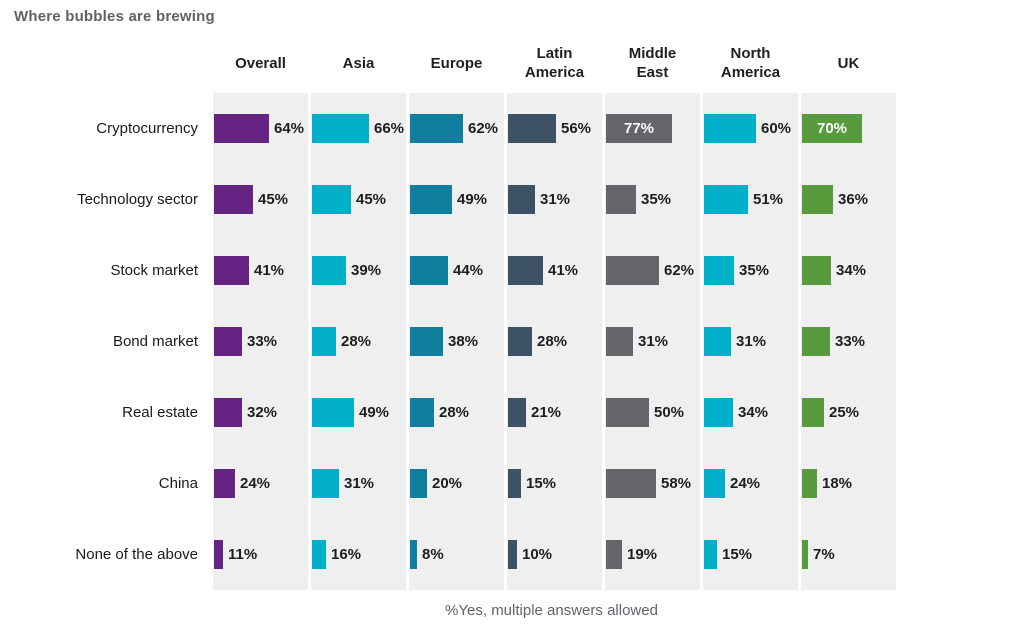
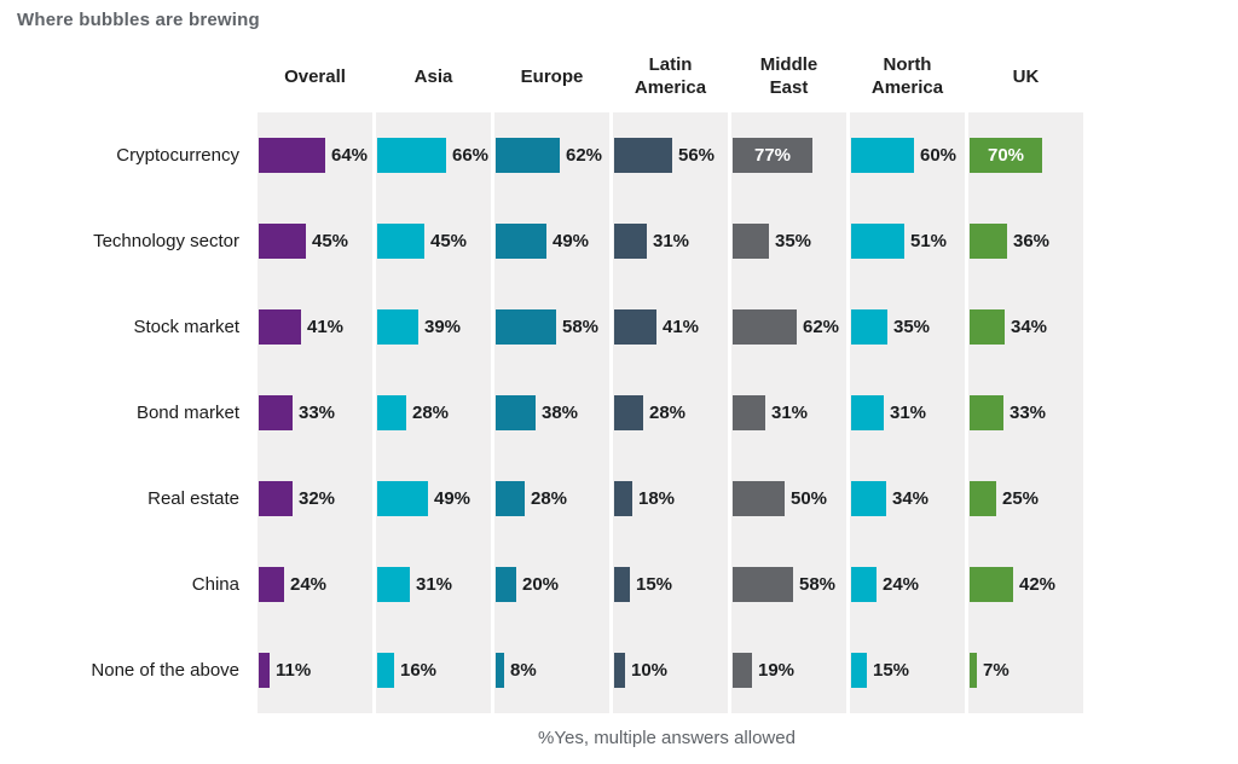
Europe/Stock market: 44% -> 58%
Latin America/Real estate: 21% -> 18%
UK/China: 18% -> 42%
